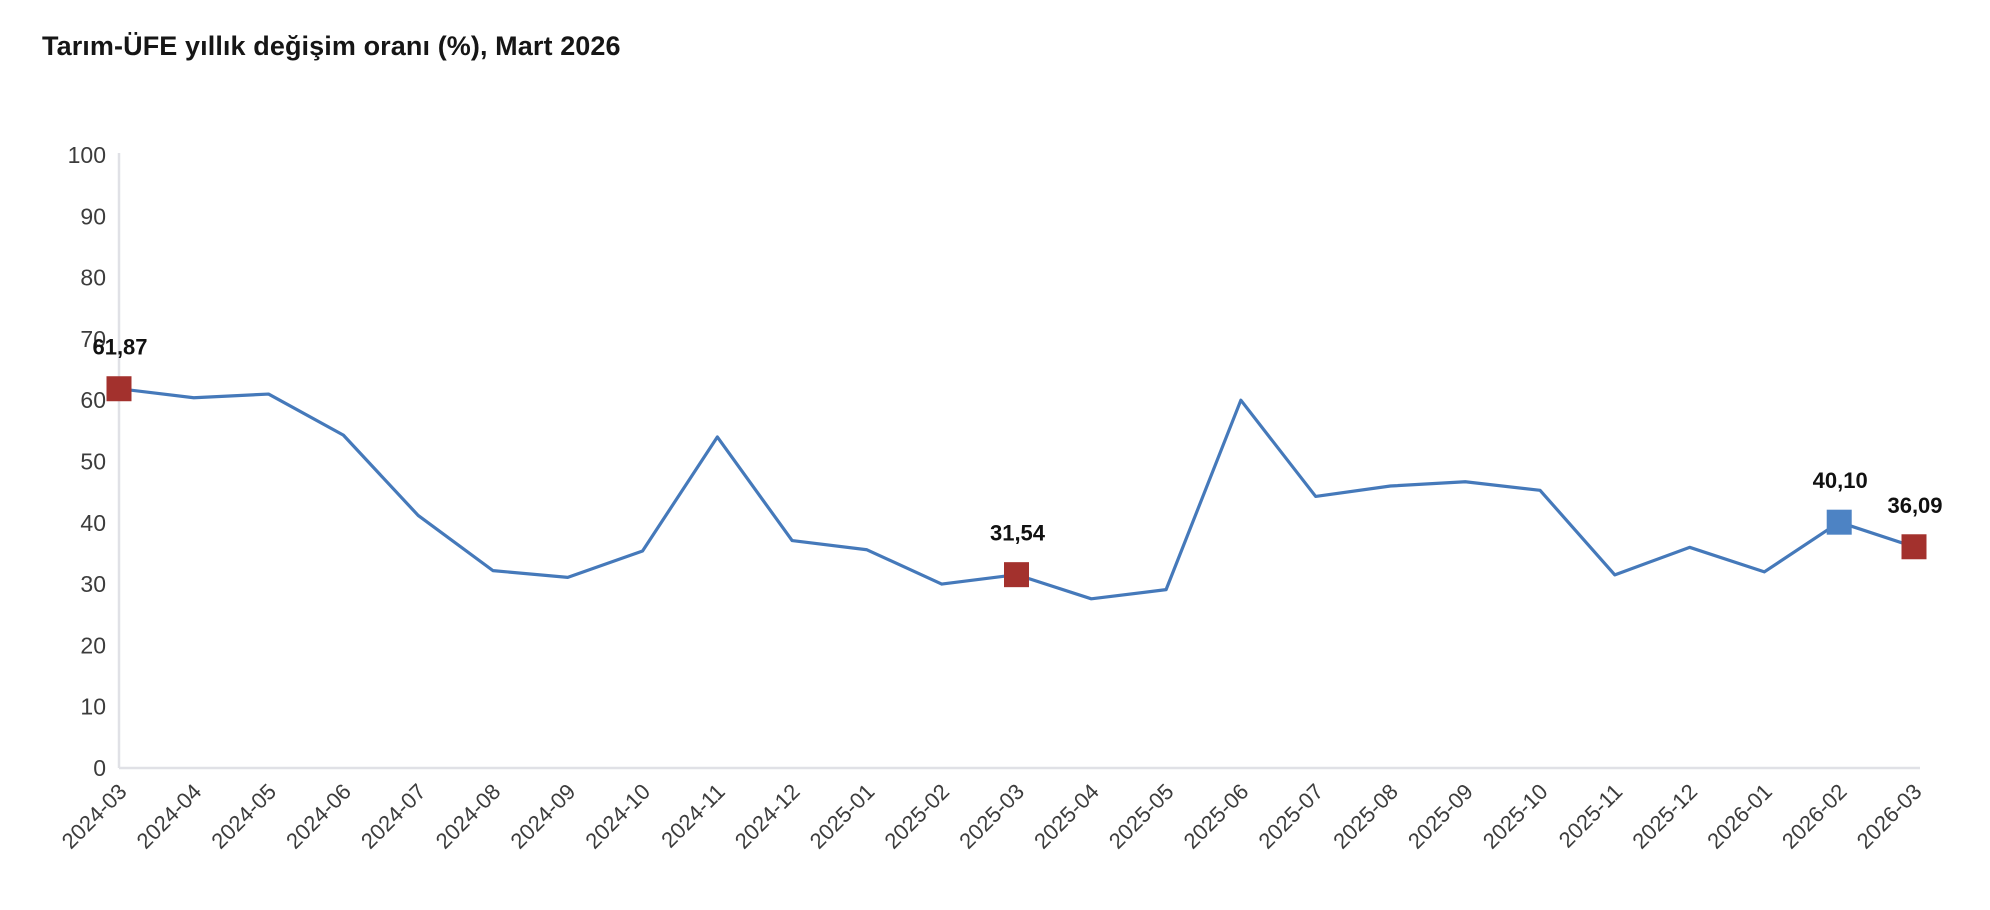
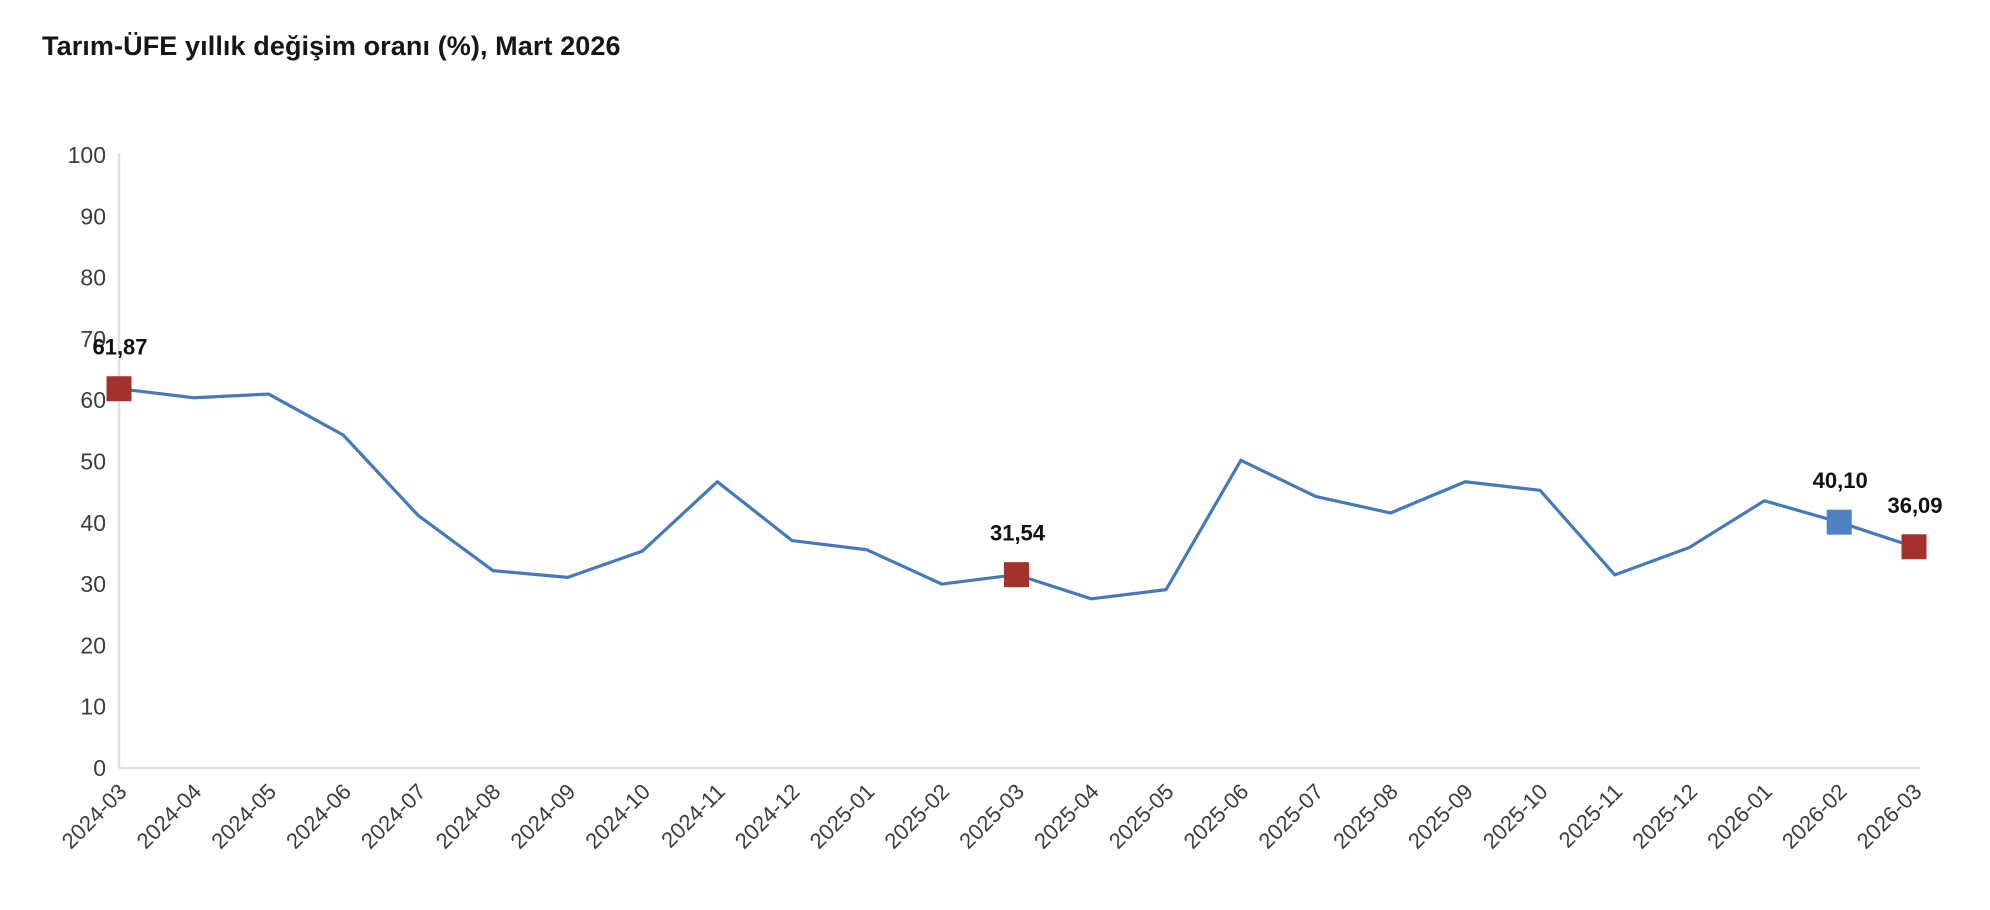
2024-11: 54 -> 47
2025-06: 60 -> 50
2025-08: 46 -> 42
2026-01: 32 -> 44
